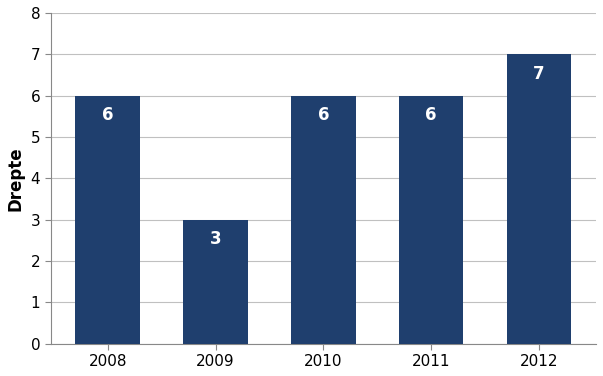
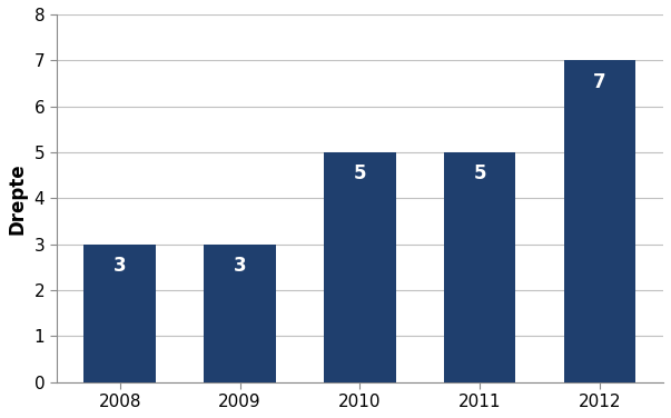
2008: 6 -> 3
2010: 6 -> 5
2011: 6 -> 5
